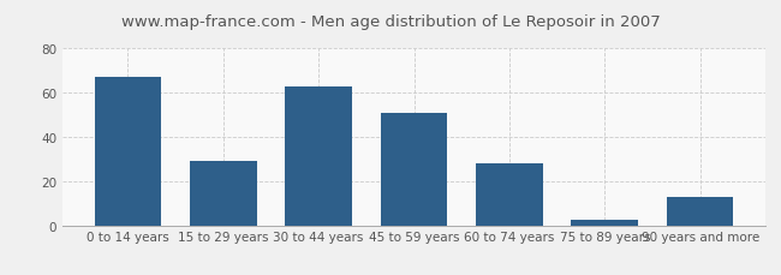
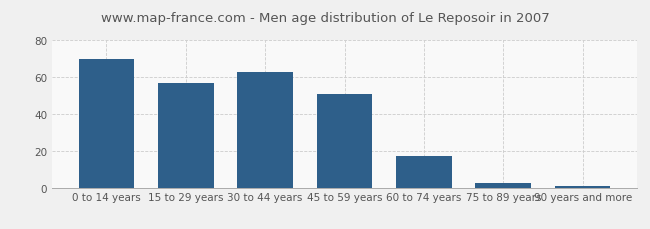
0 to 14 years: 67 -> 70
15 to 29 years: 29 -> 57
60 to 74 years: 28 -> 17
90 years and more: 13 -> 1
